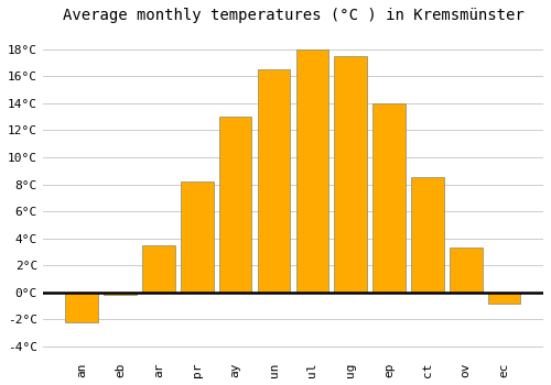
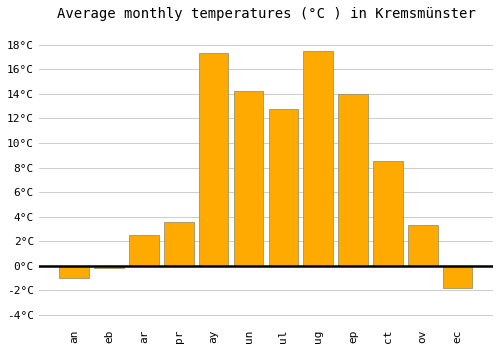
an: -2.2°C -> -1.0°C
ar: 3.5°C -> 2.5°C
pr: 8.2°C -> 3.6°C
ay: 13.0°C -> 17.3°C
un: 16.5°C -> 14.2°C
ul: 18.0°C -> 12.8°C
ec: -0.8°C -> -1.8°C
